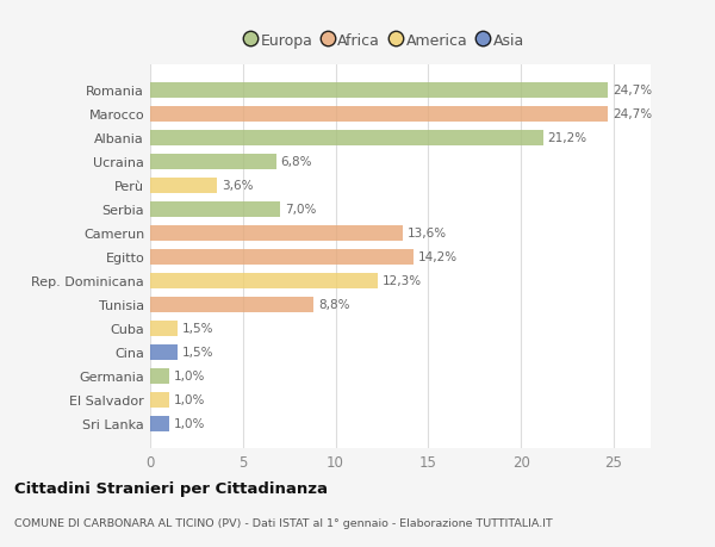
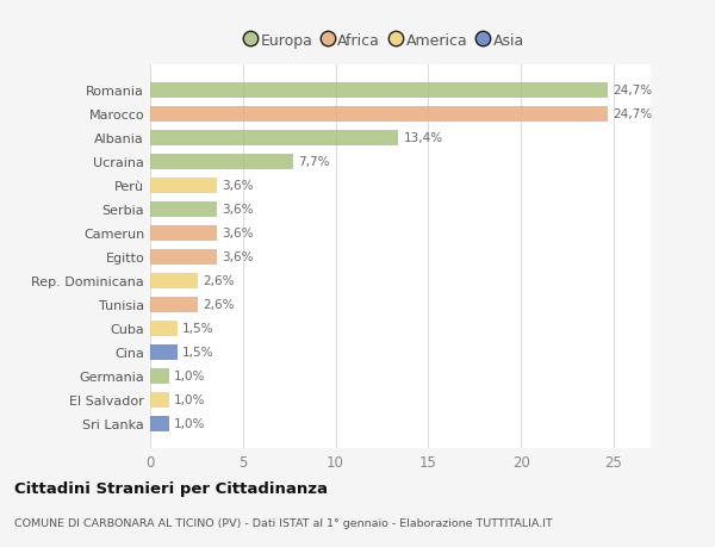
Albania: 21,2% -> 13,4%
Ucraina: 6,8% -> 7,7%
Serbia: 7,0% -> 3,6%
Camerun: 13,6% -> 3,6%
Egitto: 14,2% -> 3,6%
Rep. Dominicana: 12,3% -> 2,6%
Tunisia: 8,8% -> 2,6%
